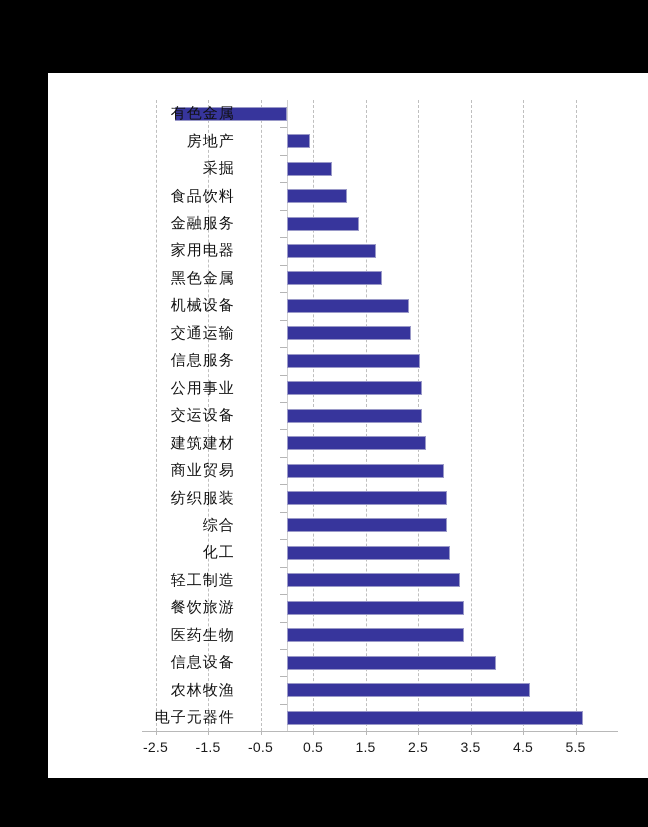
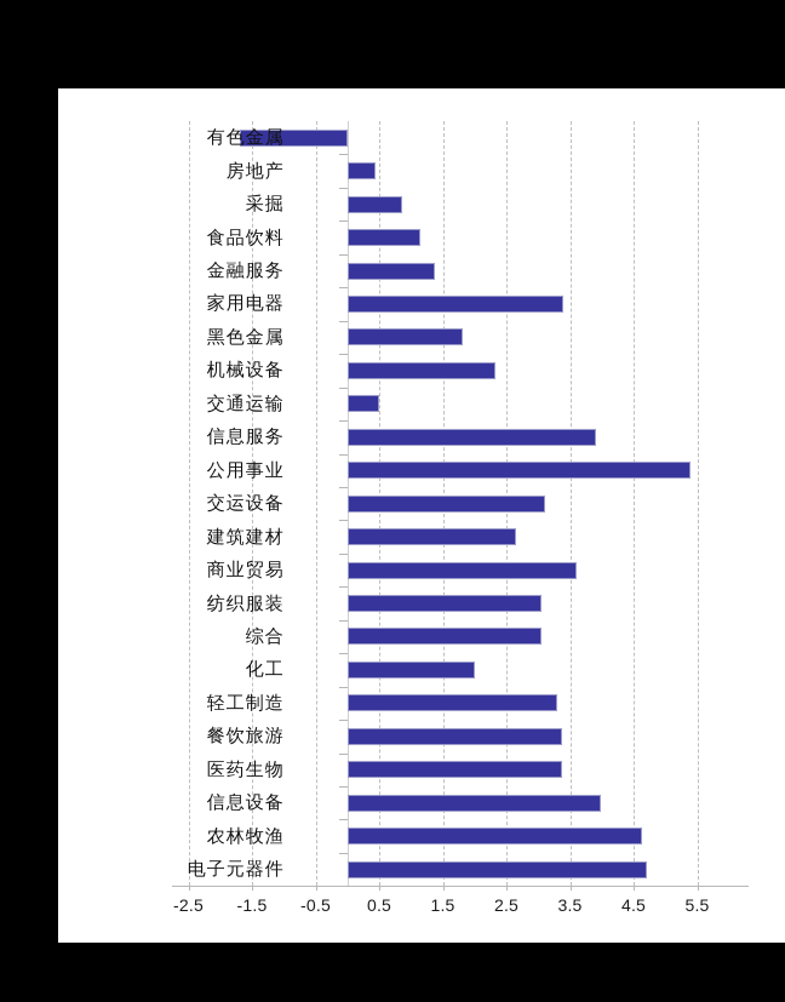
有色金属: -2.1 -> -1.7
家用电器: 1.7 -> 3.4
交通运输: 2.4 -> 0.5
信息服务: 2.5 -> 3.9
公用事业: 2.6 -> 5.4
交运设备: 2.6 -> 3.1
商业贸易: 3.0 -> 3.6
化工: 3.1 -> 2.0
电子元器件: 5.6 -> 4.7
